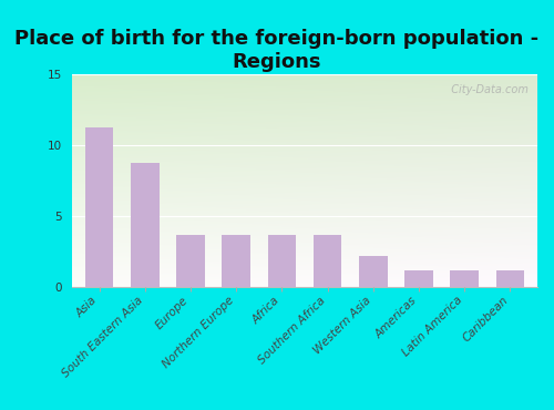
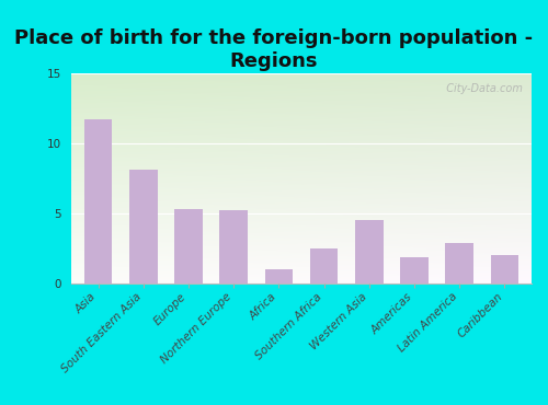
Asia: 11.2 -> 11.7
South Eastern Asia: 8.7 -> 8.1
Europe: 3.7 -> 5.3
Northern Europe: 3.7 -> 5.2
Africa: 3.7 -> 1.0
Southern Africa: 3.7 -> 2.5
Western Asia: 2.2 -> 4.5
Americas: 1.2 -> 1.9
Latin America: 1.2 -> 2.9
Caribbean: 1.2 -> 2.0
